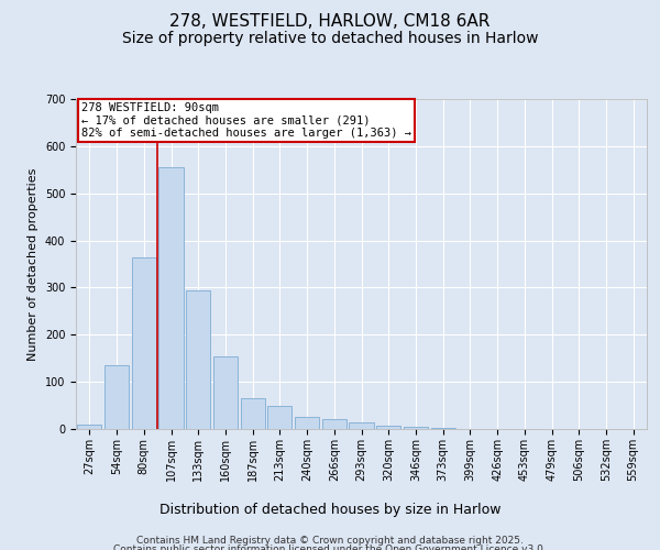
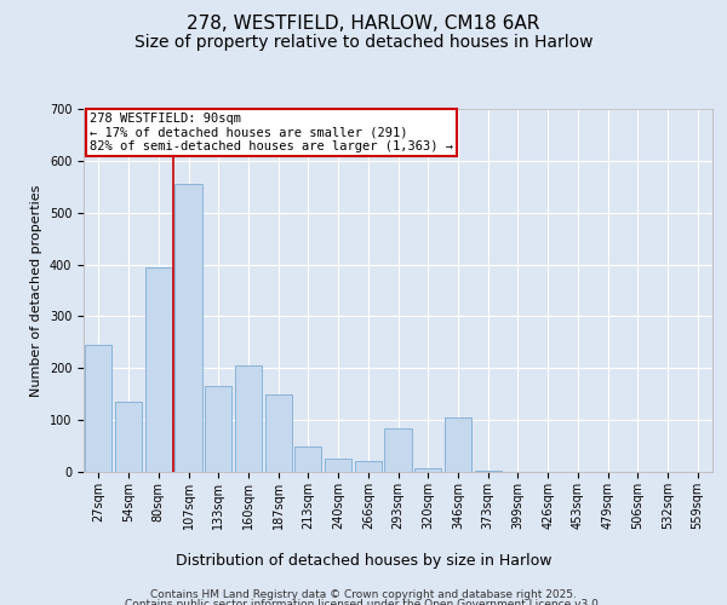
27sqm: 10 -> 245
80sqm: 365 -> 395
133sqm: 295 -> 165
160sqm: 155 -> 205
187sqm: 65 -> 150
293sqm: 15 -> 85
346sqm: 5 -> 105
